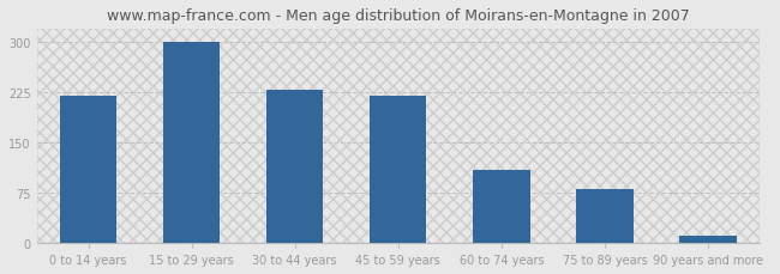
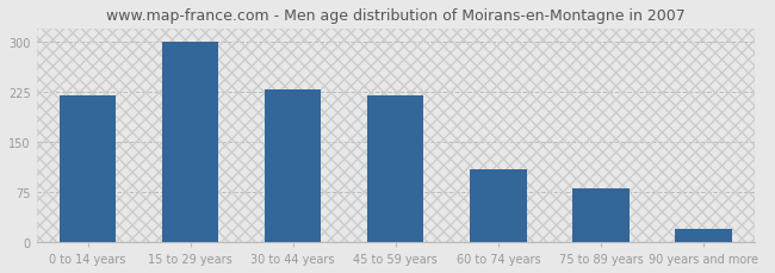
90 years and more: 10 -> 20
